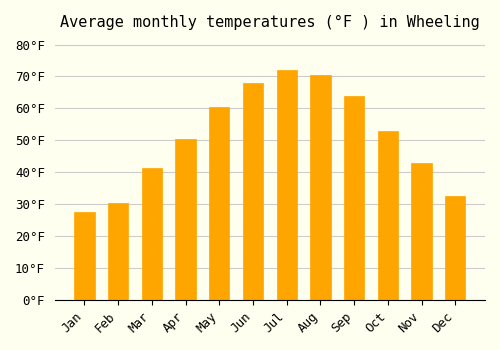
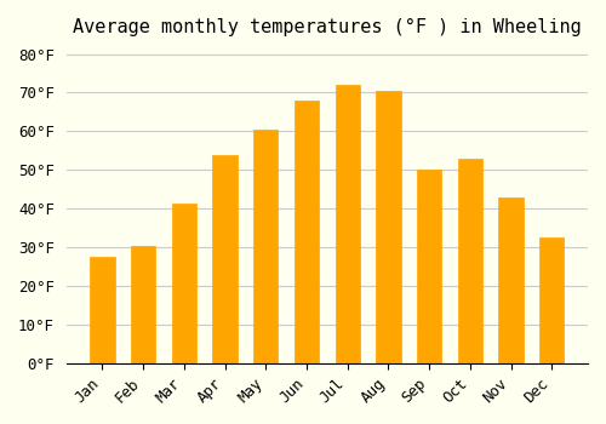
Apr: 50.5°F -> 54.0°F
Sep: 64.0°F -> 50.0°F
